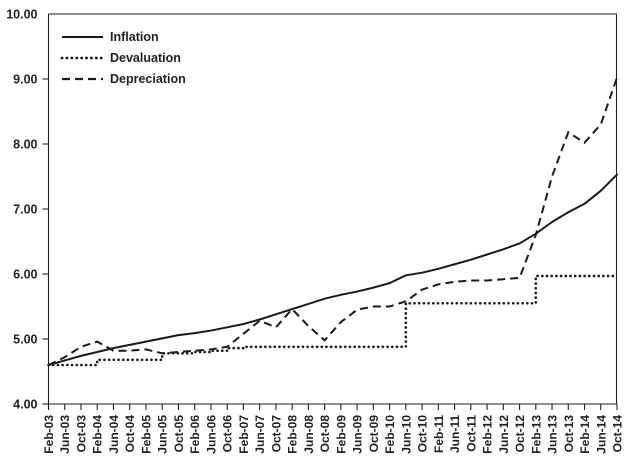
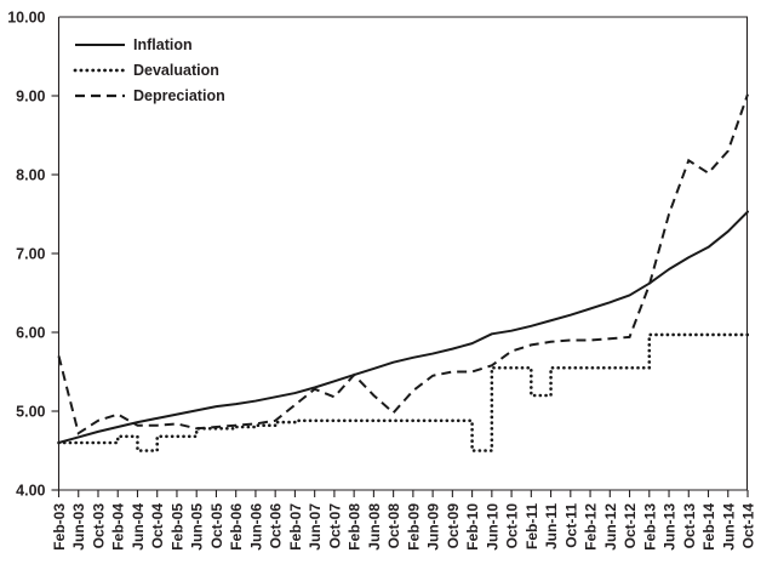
Depreciation/Feb-03: 4.6 -> 5.7
Devaluation/Jun-04: 4.7 -> 4.5
Devaluation/Feb-10: 4.9 -> 4.5
Devaluation/Feb-11: 5.5 -> 5.2
